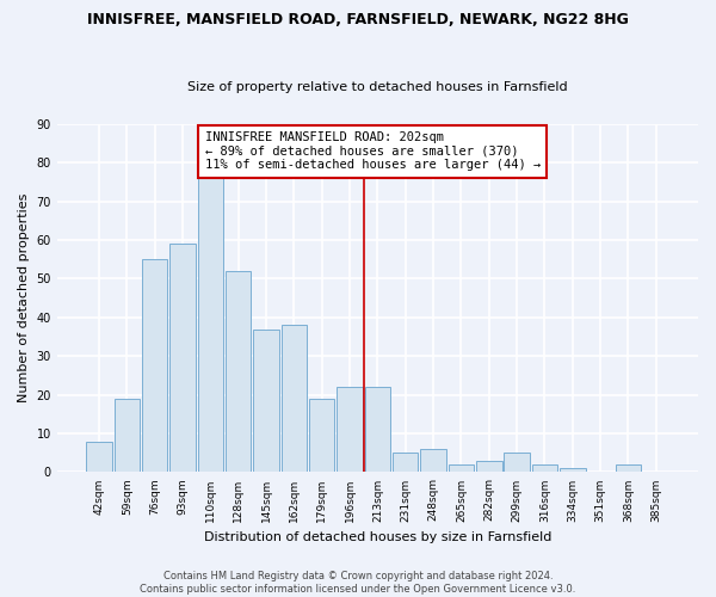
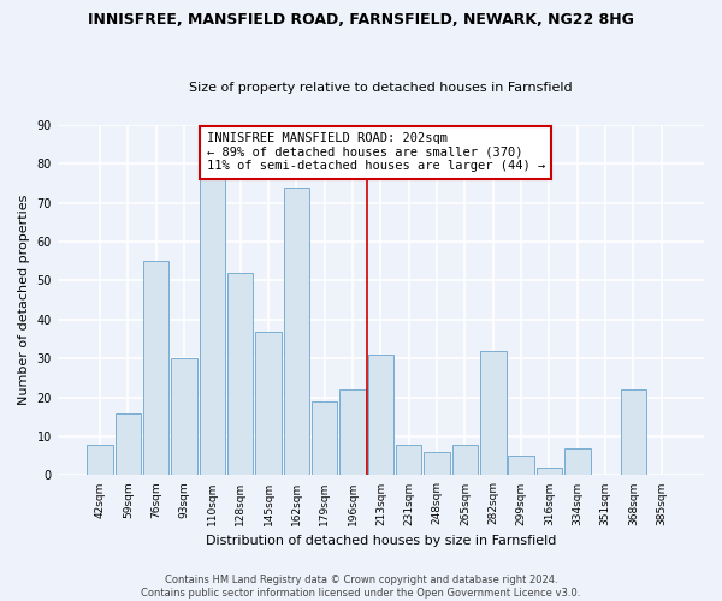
59sqm: 19 -> 16
93sqm: 59 -> 30
162sqm: 38 -> 74
213sqm: 22 -> 31
231sqm: 5 -> 8
265sqm: 2 -> 8
282sqm: 3 -> 32
334sqm: 1 -> 7
368sqm: 2 -> 22
